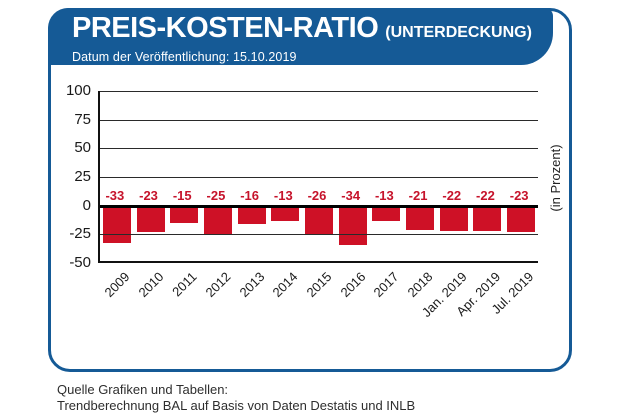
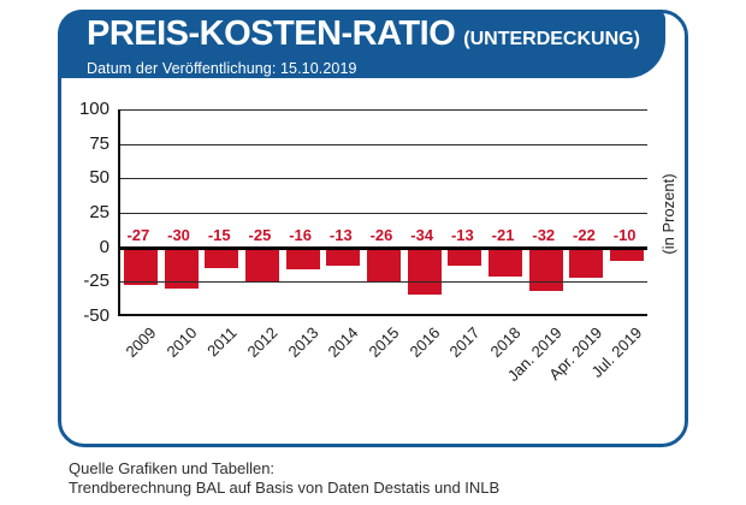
2009: -33 -> -27
2010: -23 -> -30
Jan. 2019: -22 -> -32
Jul. 2019: -23 -> -10
